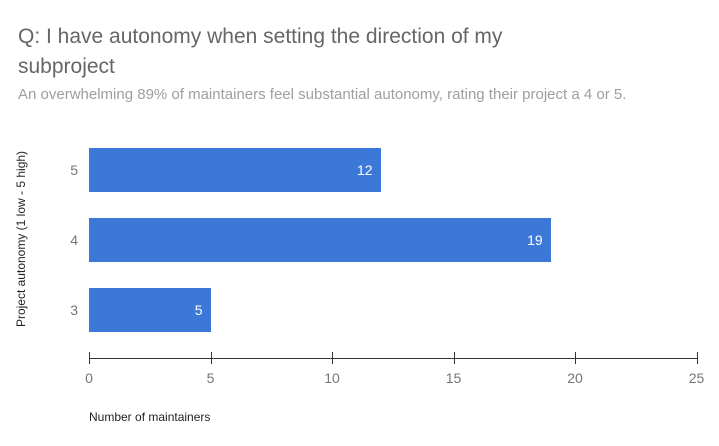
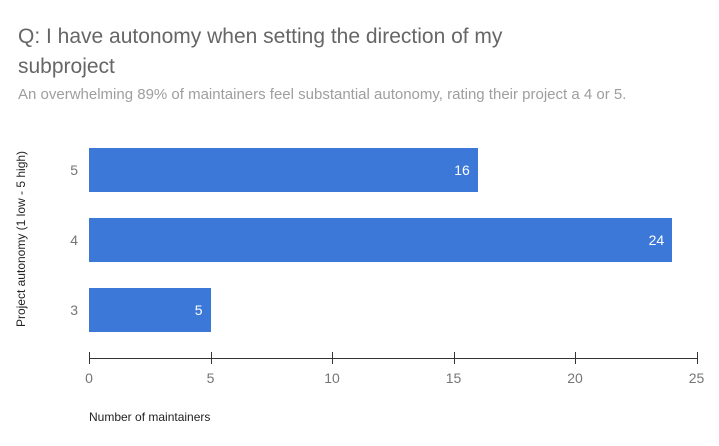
5: 12 -> 16
4: 19 -> 24
